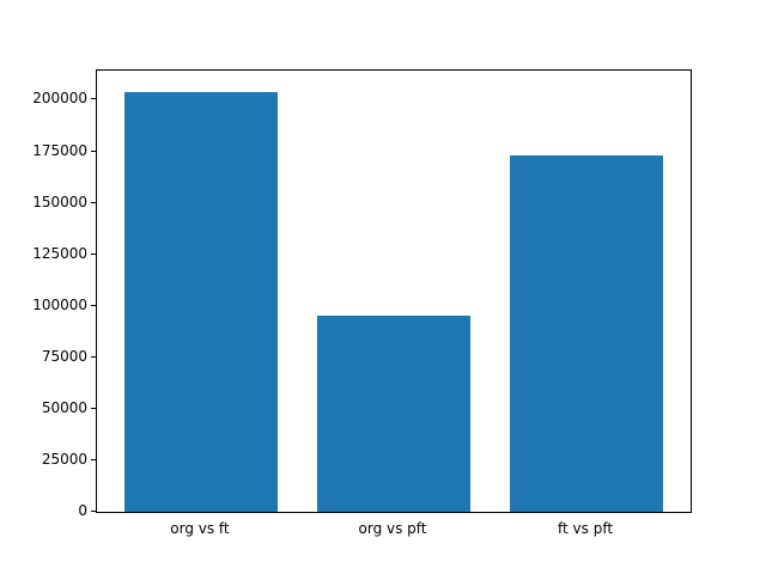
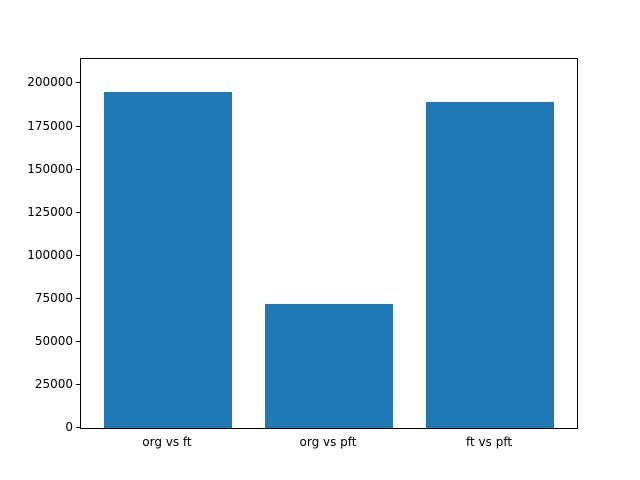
org vs ft: 204000 -> 195000
org vs pft: 95000 -> 72000
ft vs pft: 173000 -> 189000
